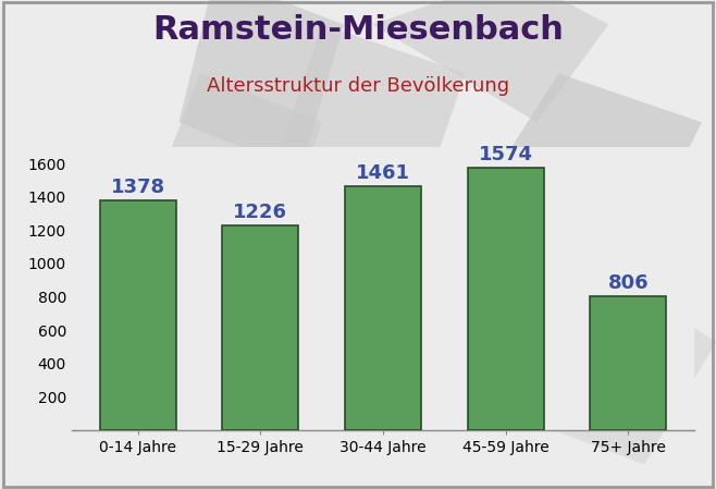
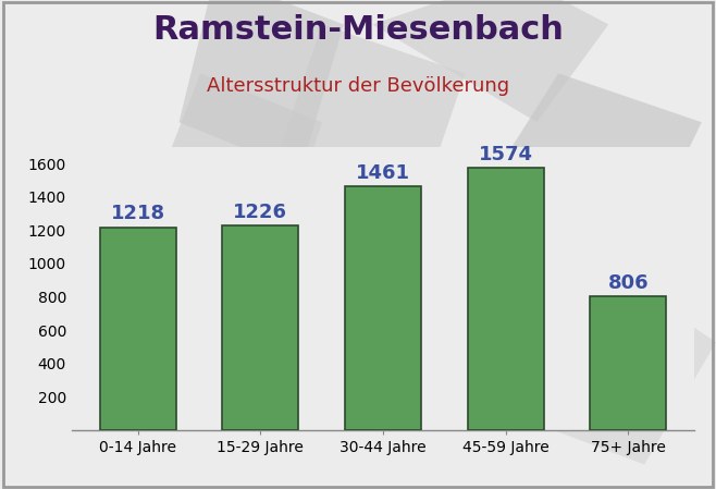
0-14 Jahre: 1378 -> 1218
